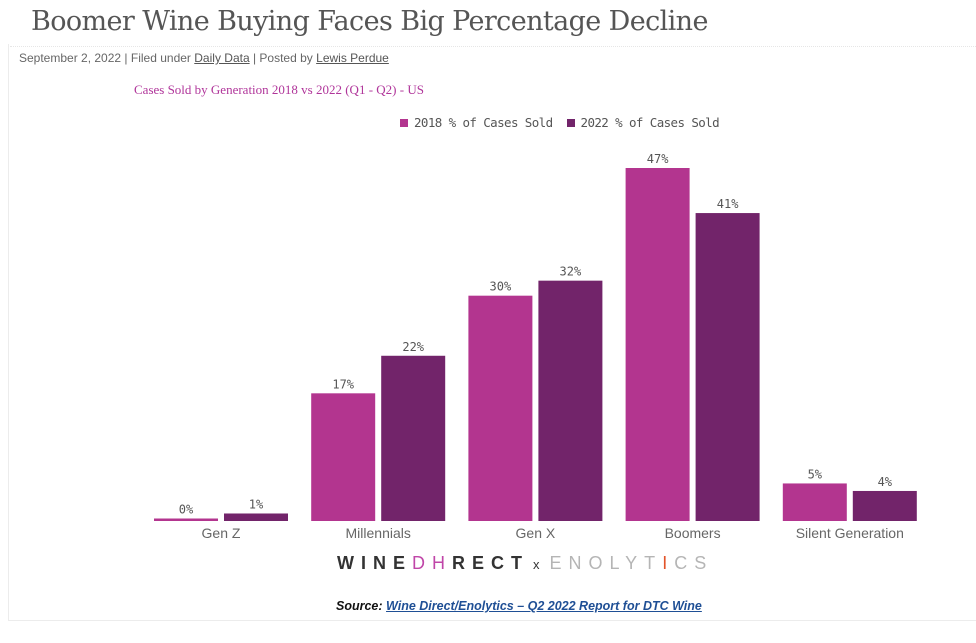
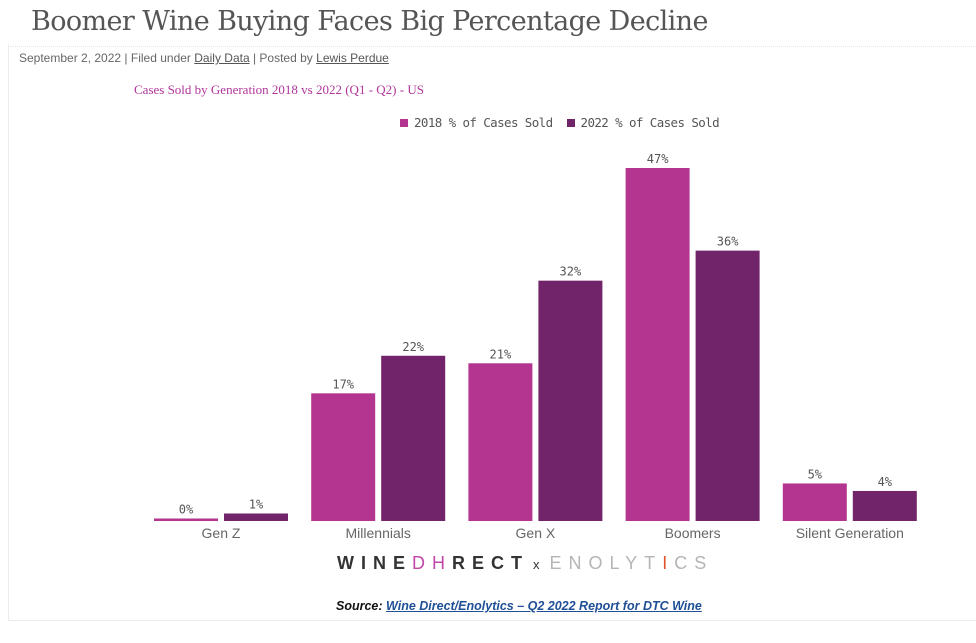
2018 % of Cases Sold/Gen X: 30% -> 21%
2022 % of Cases Sold/Boomers: 41% -> 36%
